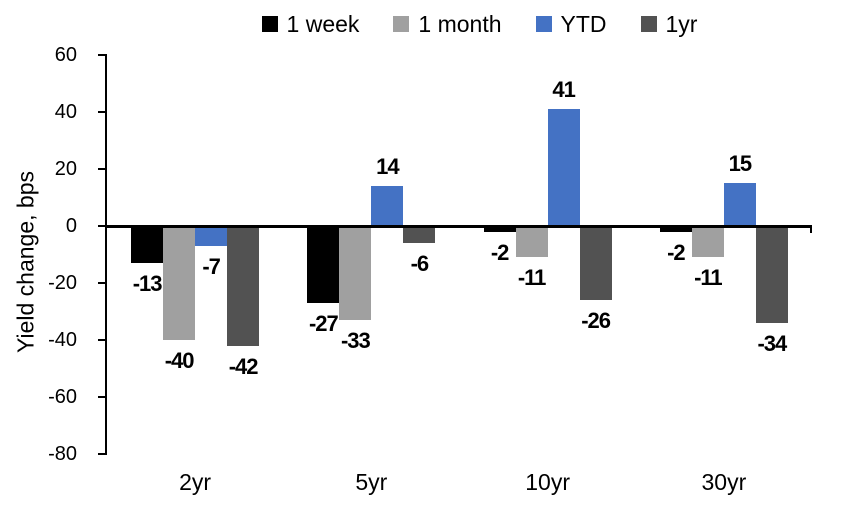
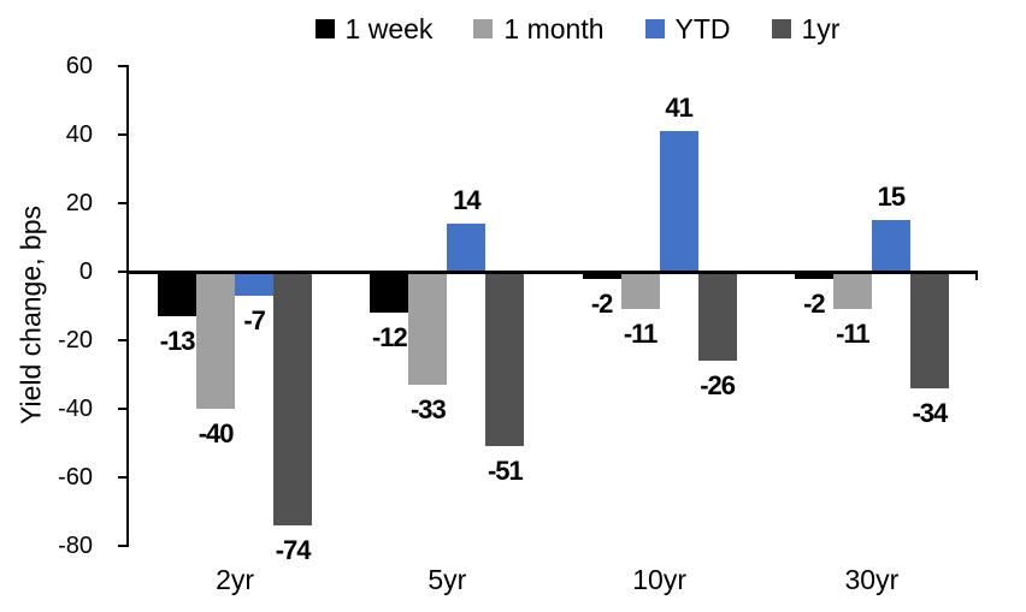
1yr/2yr: -42 -> -74
1 week/5yr: -27 -> -12
1yr/5yr: -6 -> -51
